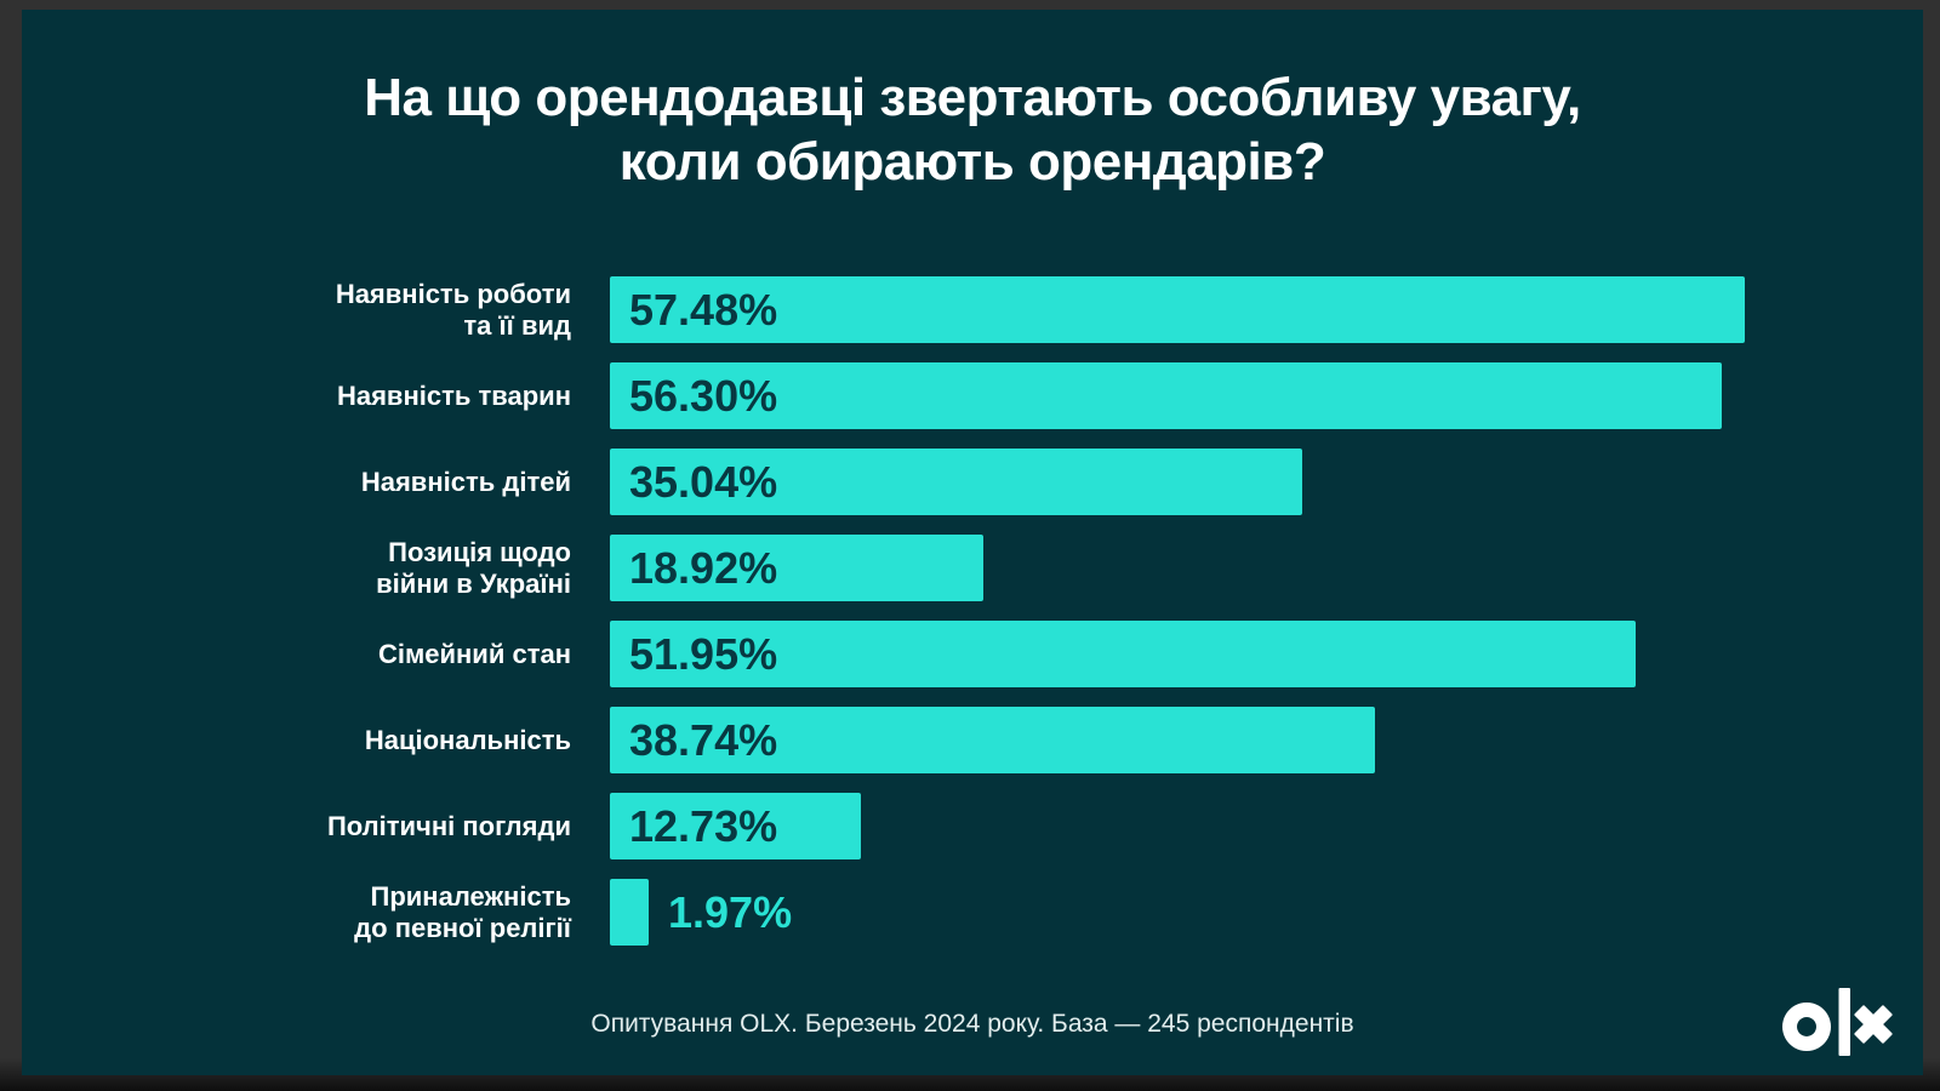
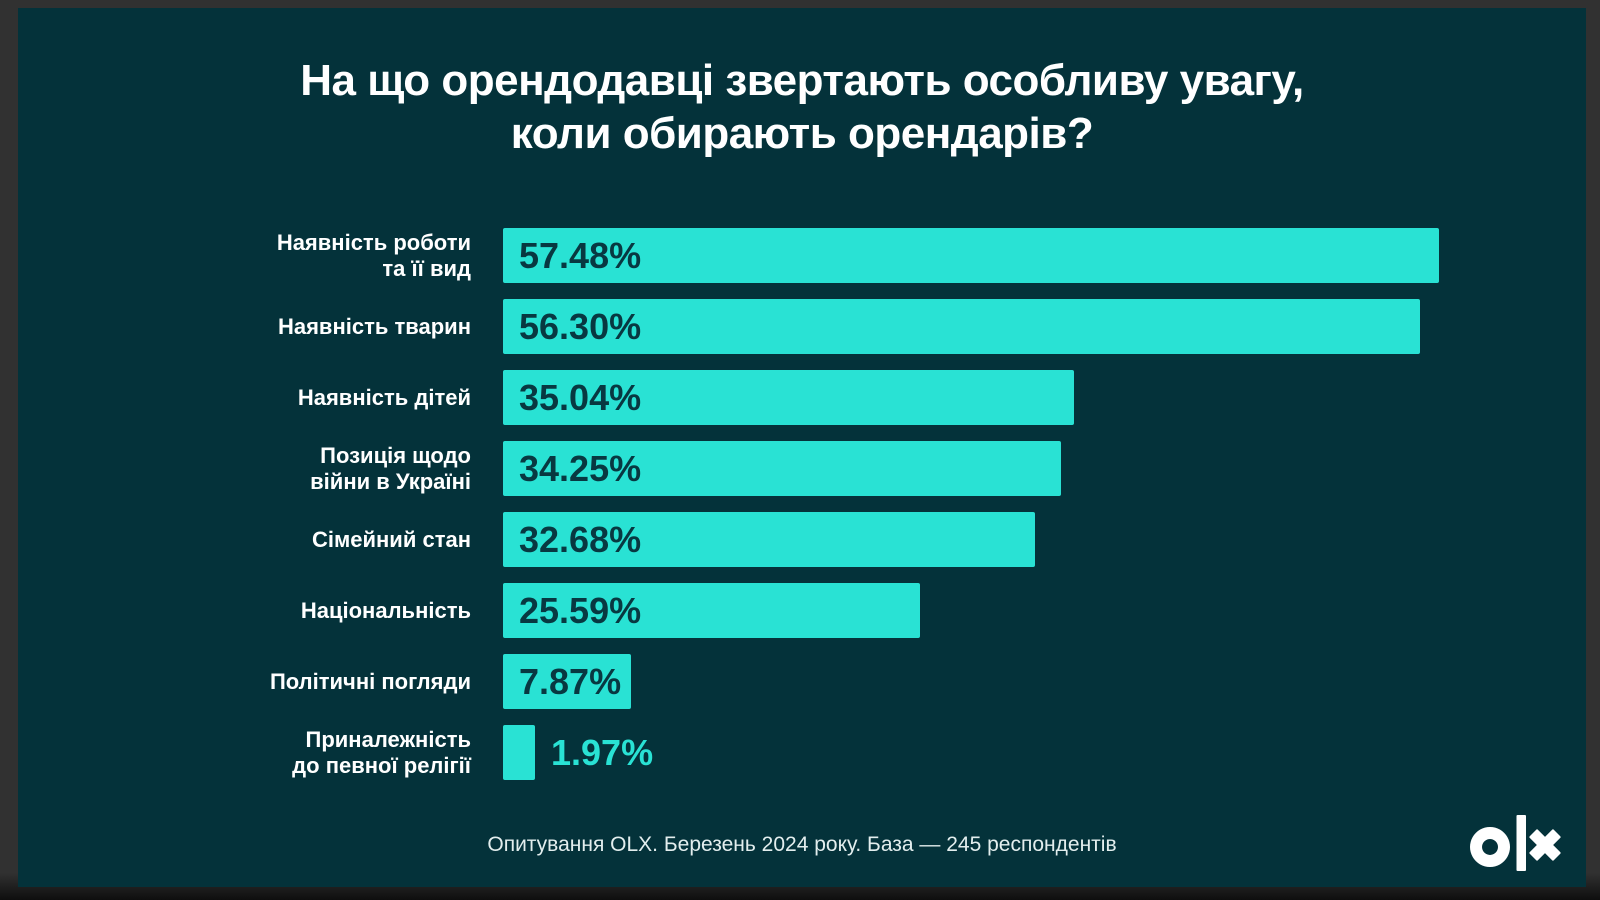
Позиція щодо війни в Україні: 18.92% -> 34.25%
Сімейний стан: 51.95% -> 32.68%
Національність: 38.74% -> 25.59%
Політичні погляди: 12.73% -> 7.87%
